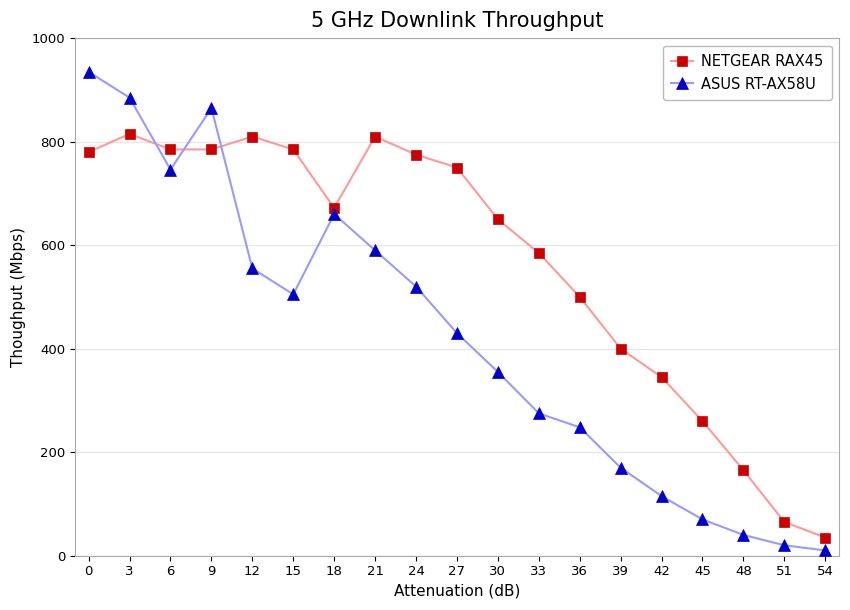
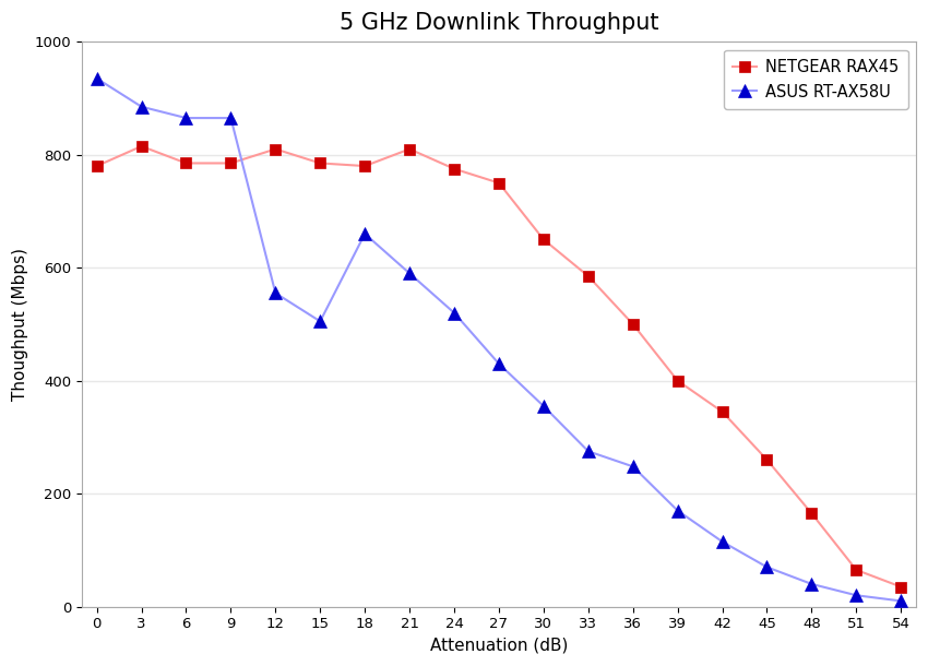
ASUS RT-AX58U/6: 746 -> 865
NETGEAR RAX45/18: 672 -> 780
